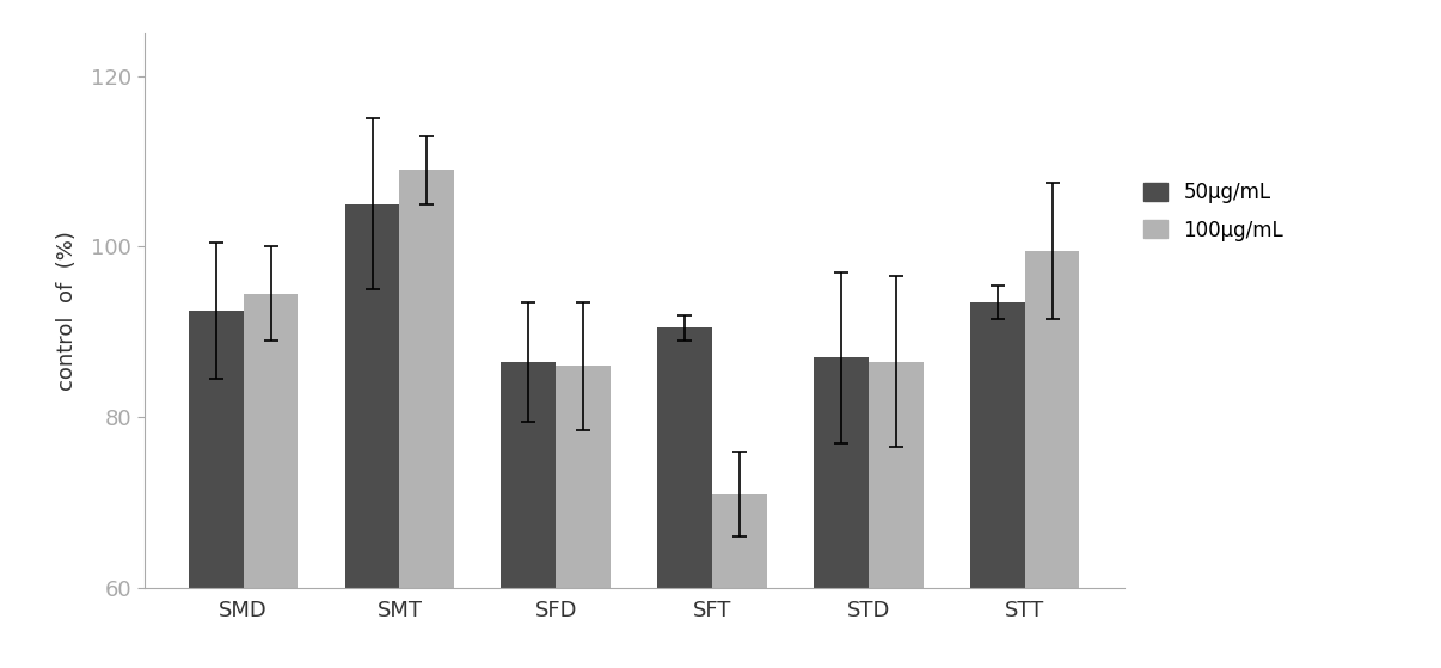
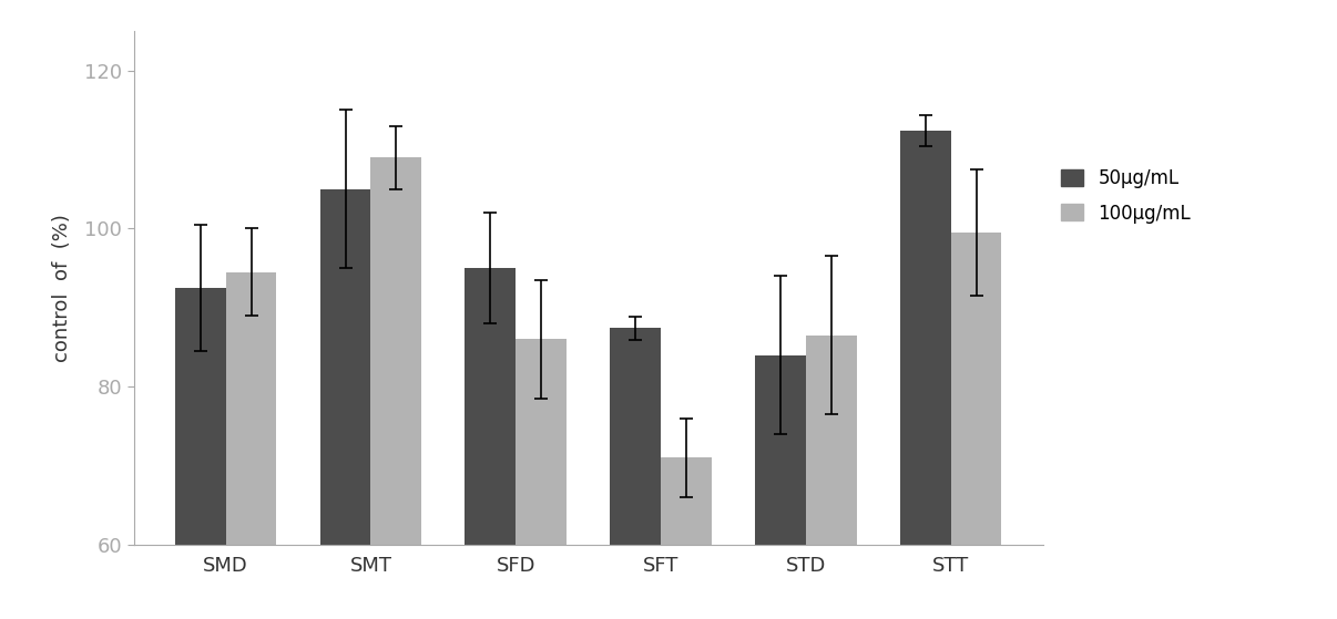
50μg/mL/SFD: 86.5 -> 95.0
50μg/mL/SFT: 90.5 -> 87.4
50μg/mL/STD: 87.0 -> 84.0
50μg/mL/STT: 93.5 -> 112.4
